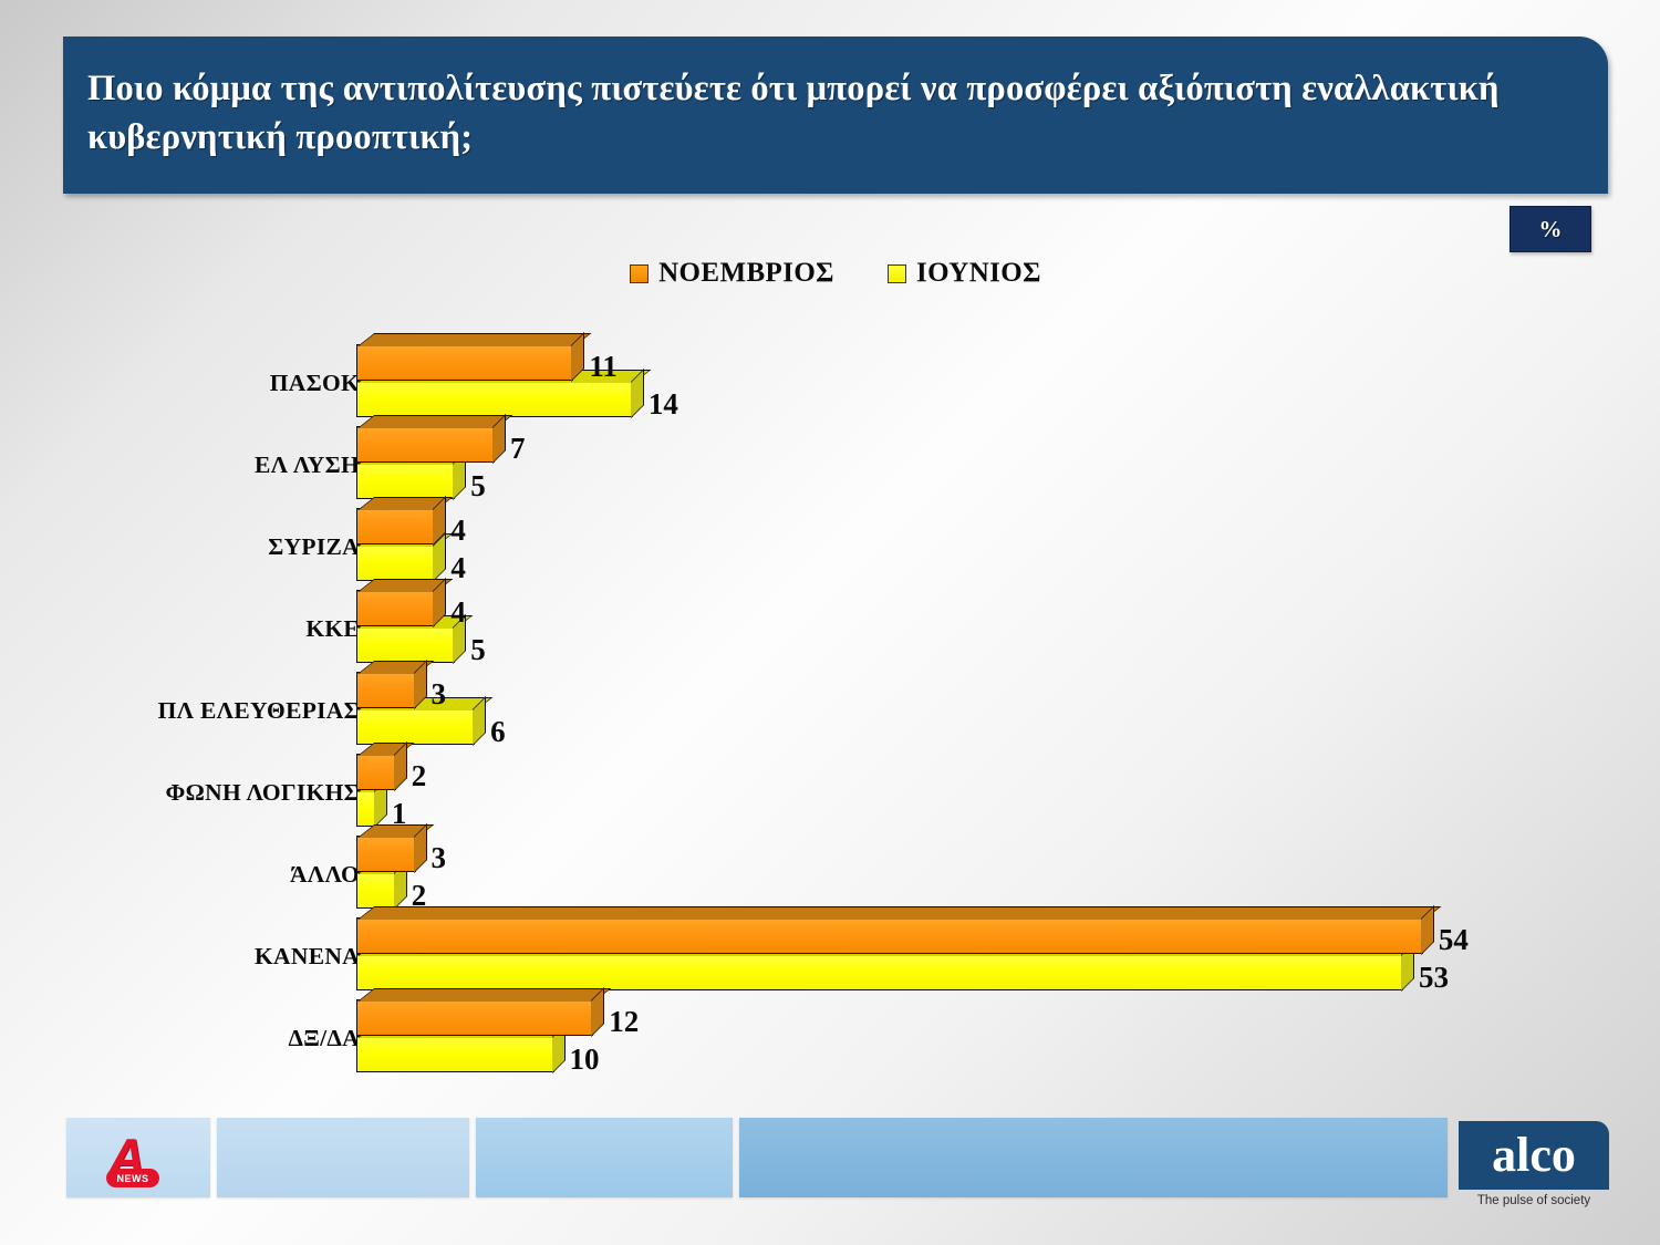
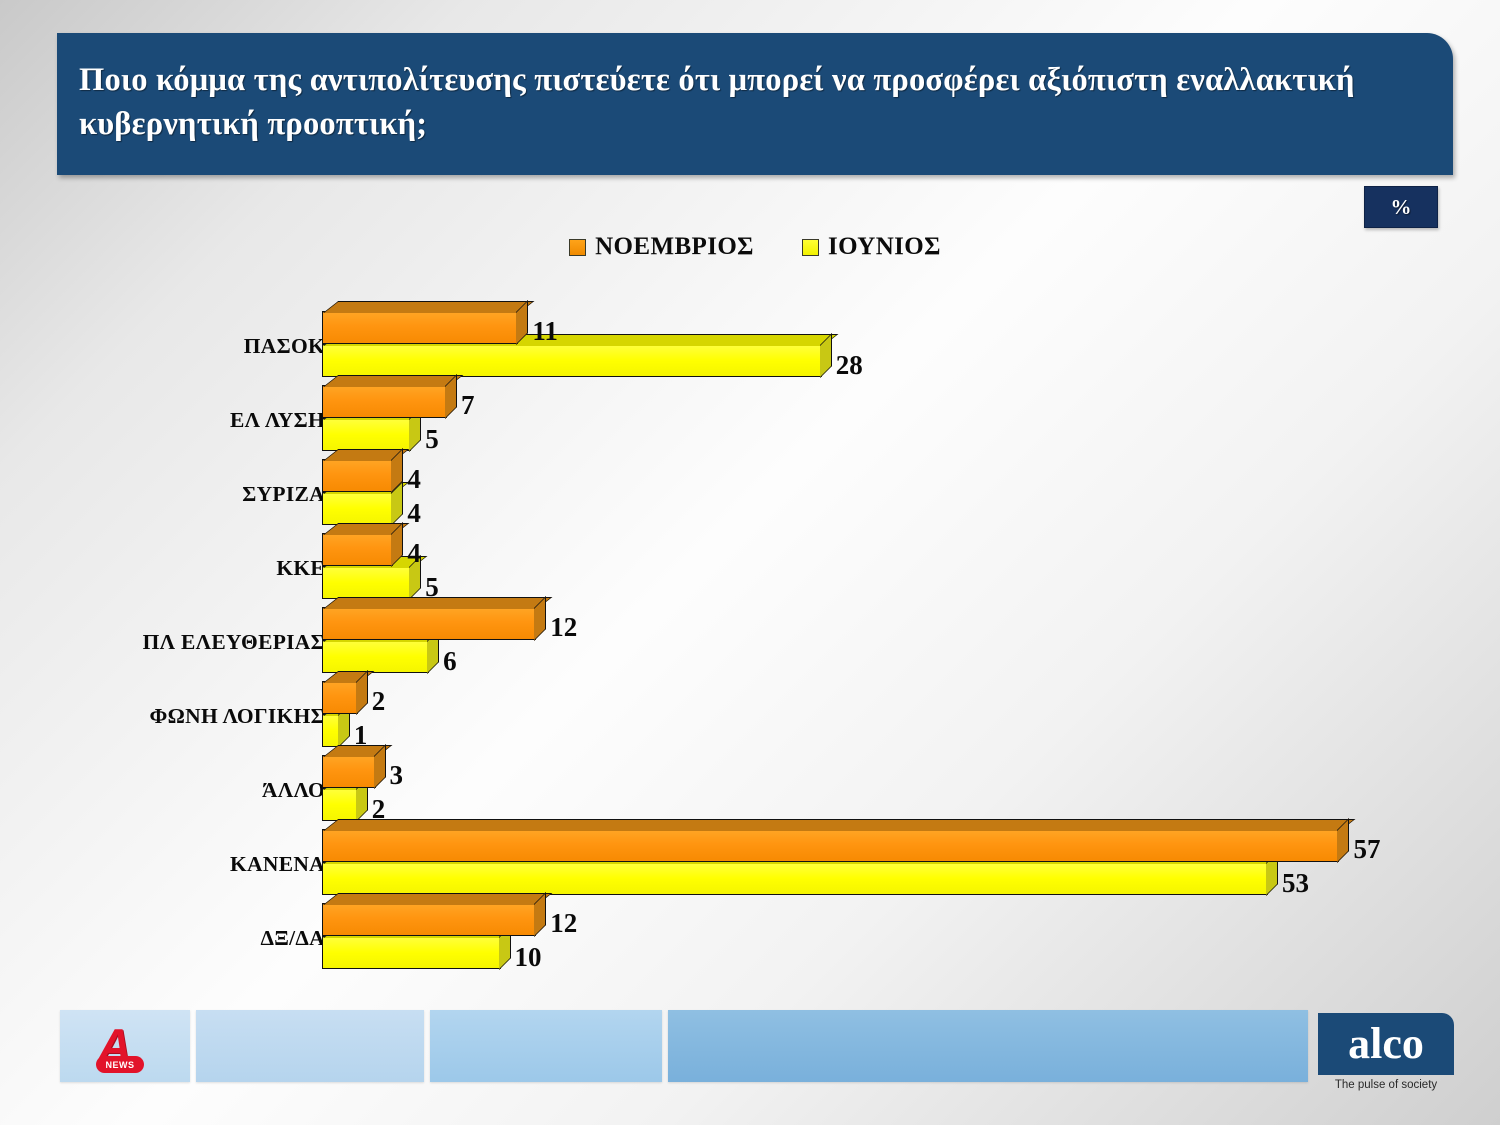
ΙΟΥΝΙΟΣ/ΠΑΣΟΚ: 14 -> 28
ΝΟΕΜΒΡΙΟΣ/ΠΛ ΕΛΕΥΘΕΡΙΑΣ: 3 -> 12
ΝΟΕΜΒΡΙΟΣ/ΚΑΝΕΝΑ: 54 -> 57
